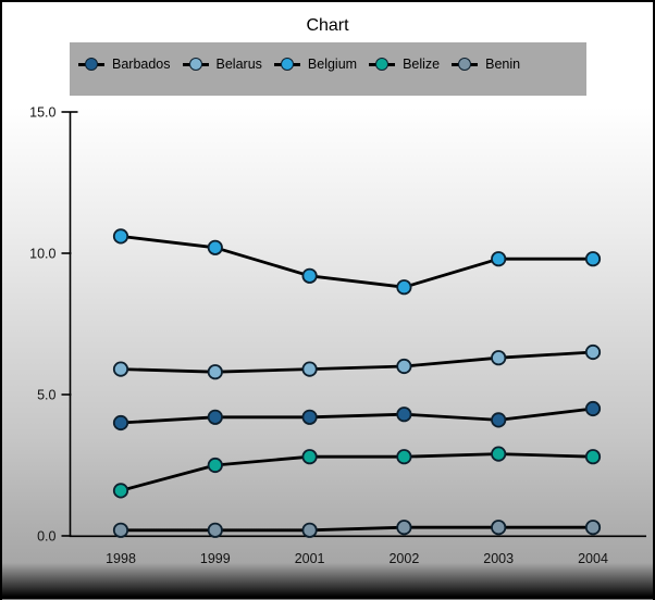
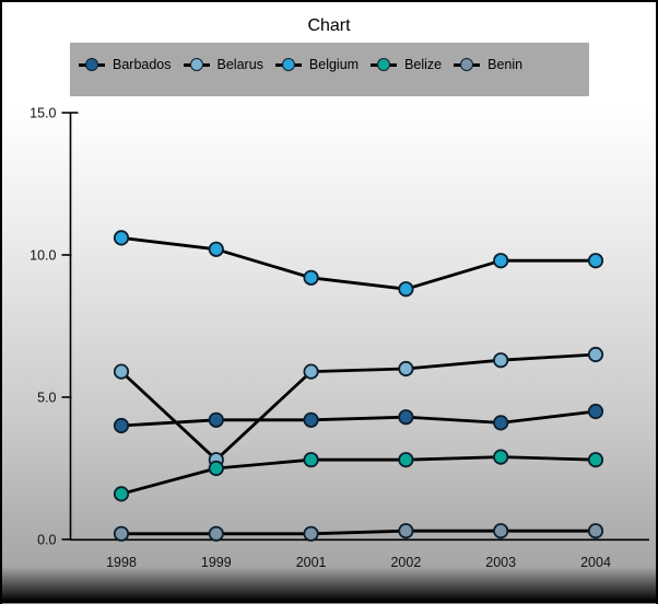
Belarus/1999: 5.8 -> 2.8
